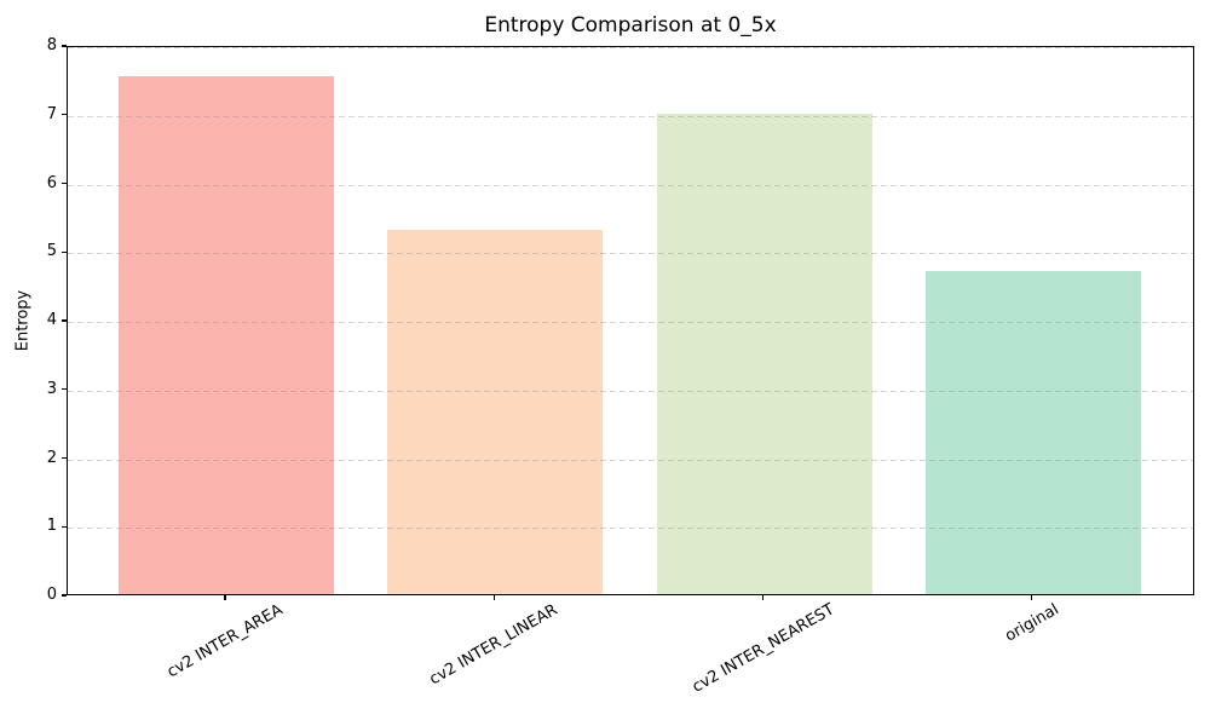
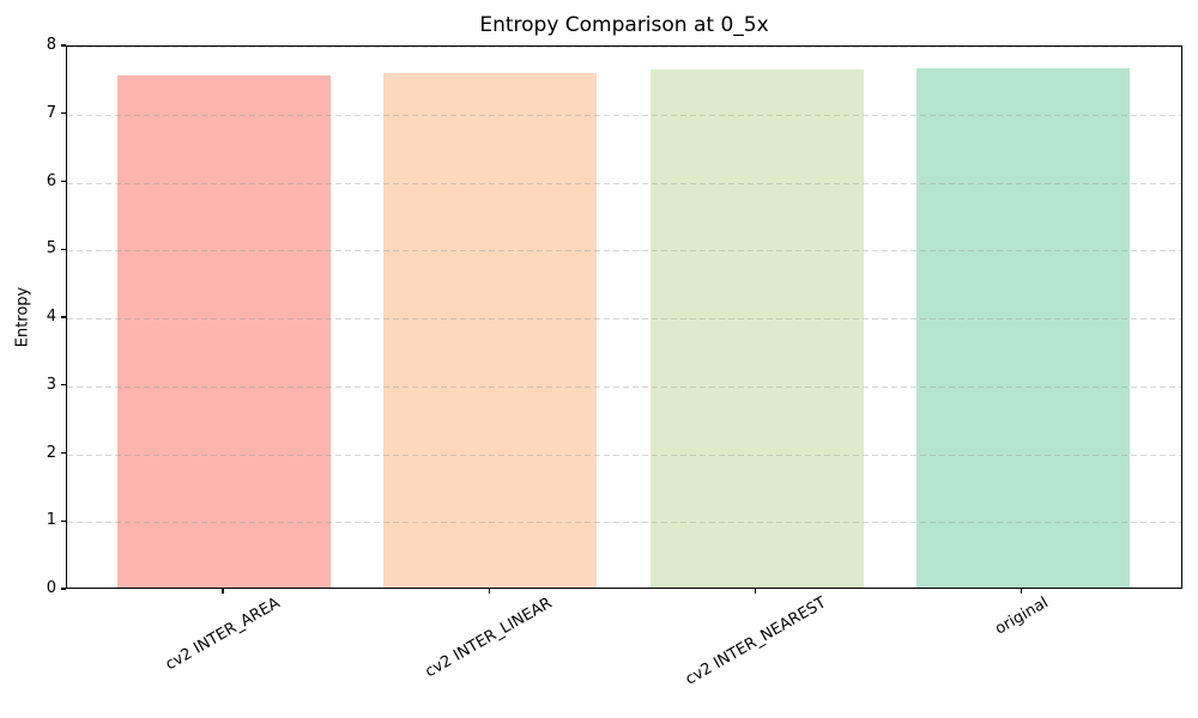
cv2 INTER_LINEAR: 5.3 -> 7.6
cv2 INTER_NEAREST: 7.0 -> 7.6
original: 4.7 -> 7.7
